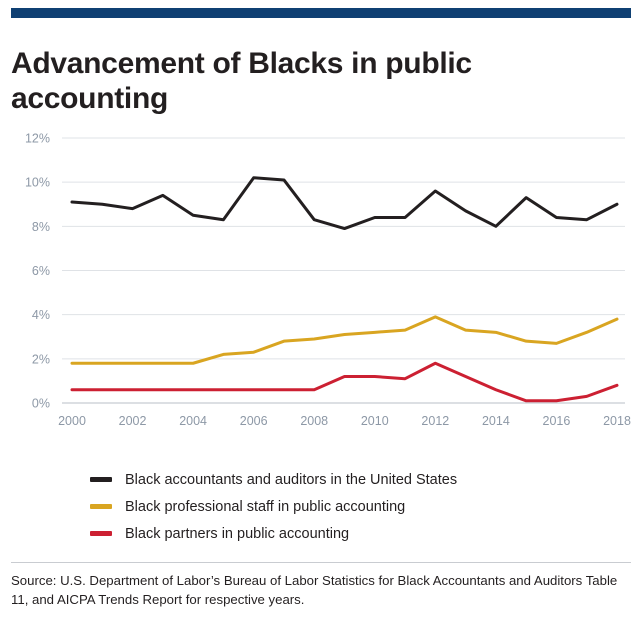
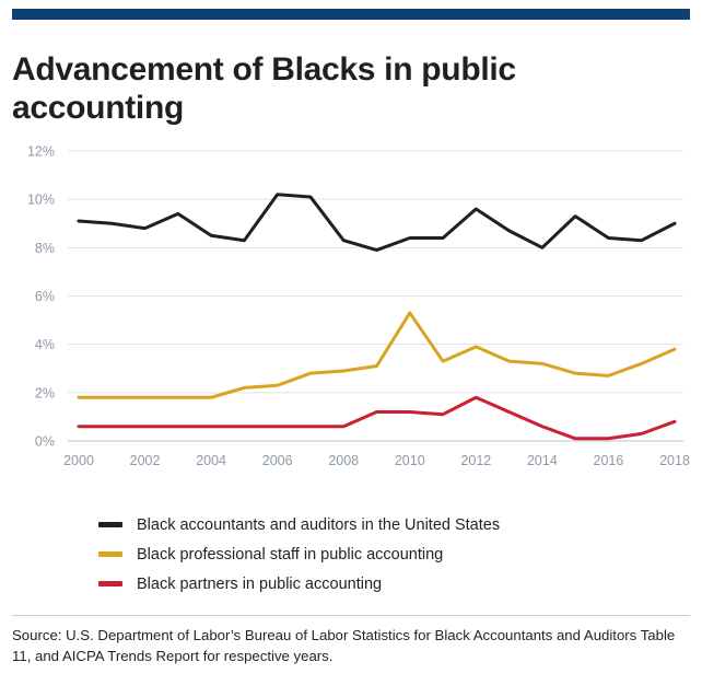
Black professional staff in public accounting/2010: 3.2% -> 5.3%
